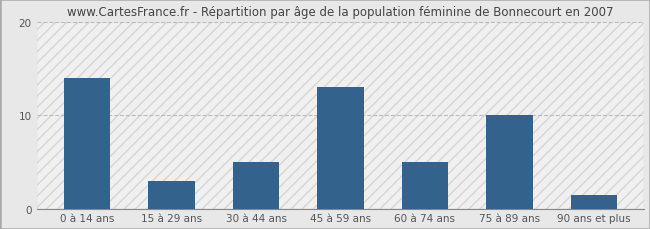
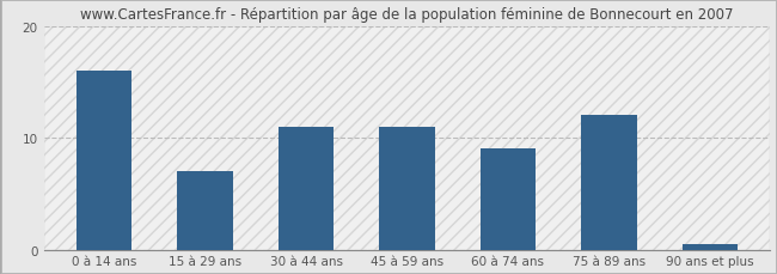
0 à 14 ans: 14.0 -> 16.0
15 à 29 ans: 3.0 -> 7.0
30 à 44 ans: 5.0 -> 11.0
45 à 59 ans: 13.0 -> 11.0
60 à 74 ans: 5.0 -> 9.0
75 à 89 ans: 10.0 -> 12.0
90 ans et plus: 1.4 -> 0.5
